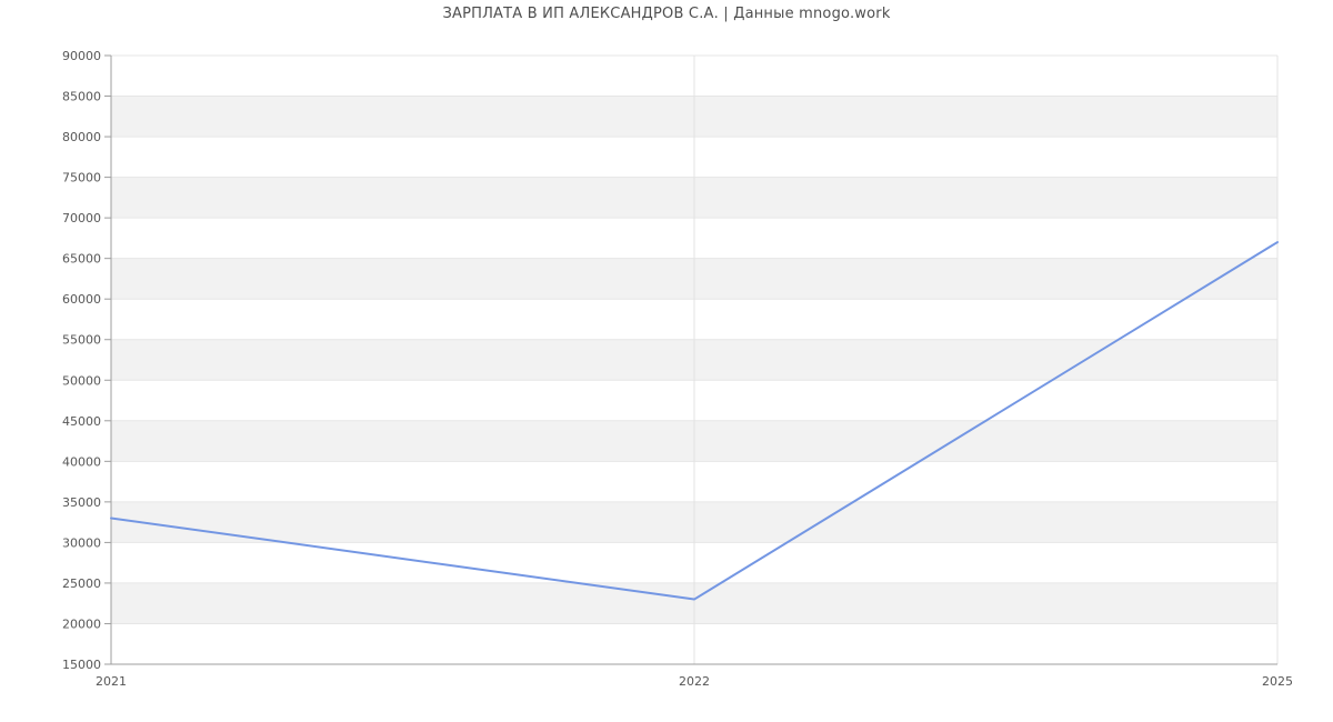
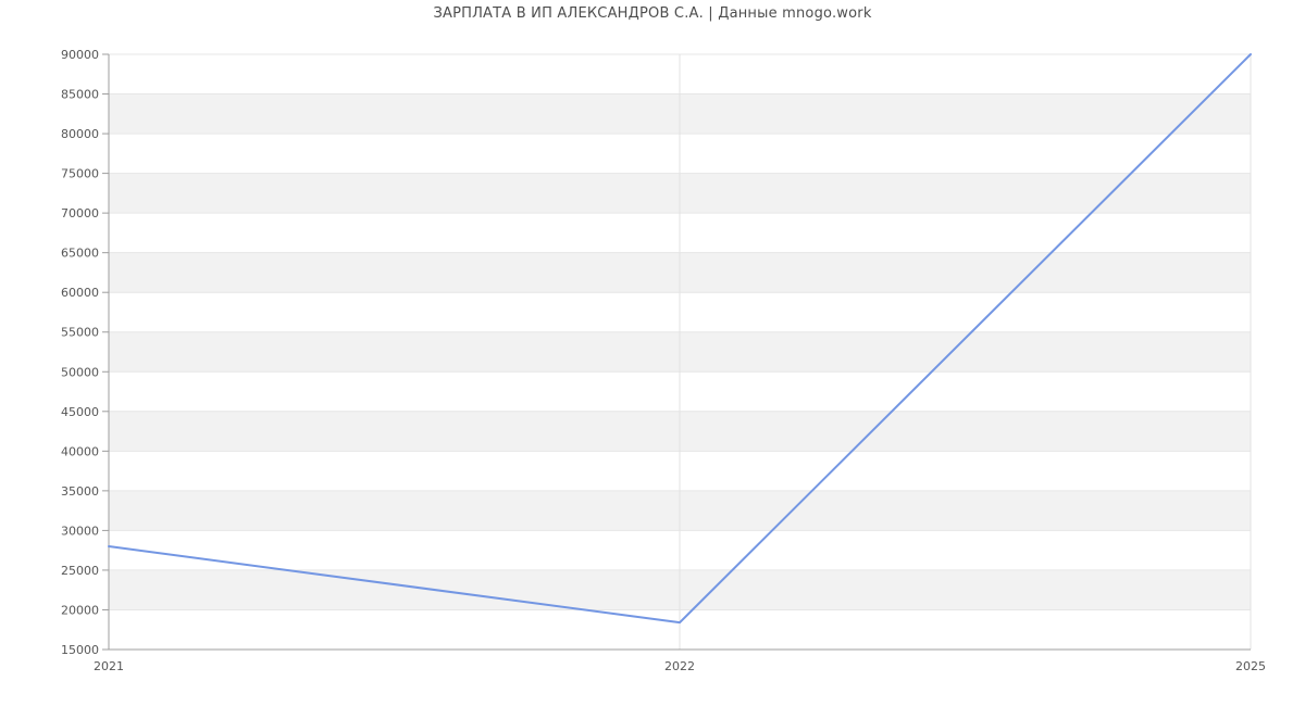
2021: 33000 -> 28000
2022: 23000 -> 18000
2025: 67000 -> 90000
